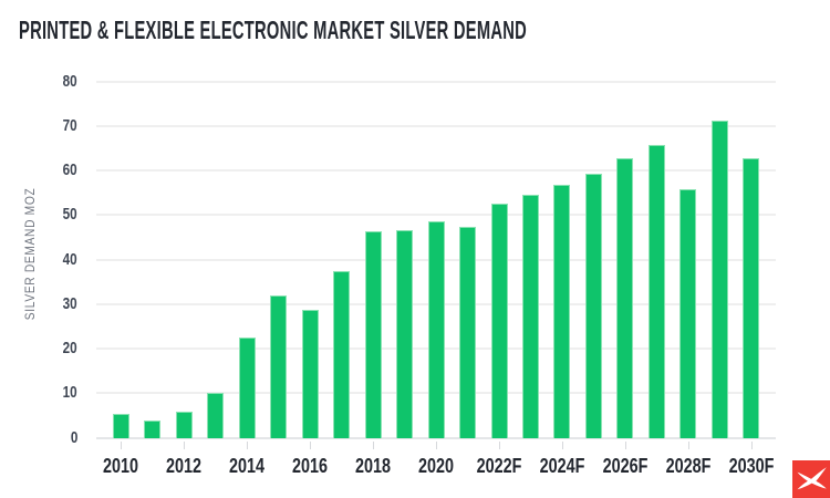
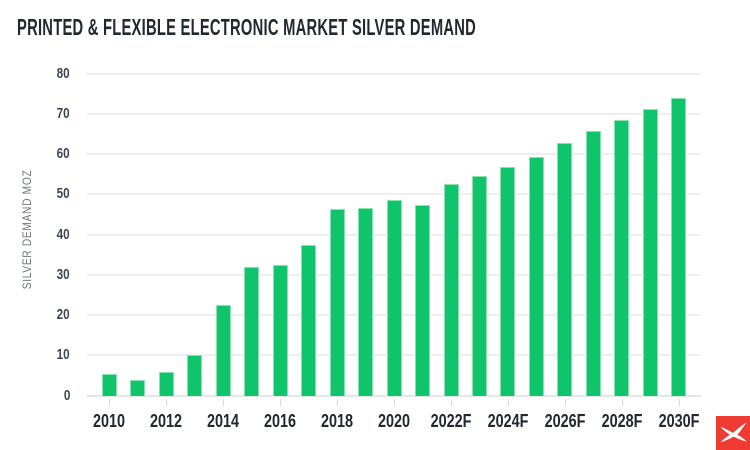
2016: 29 -> 33
2028F: 56 -> 69
2030F: 63 -> 74
